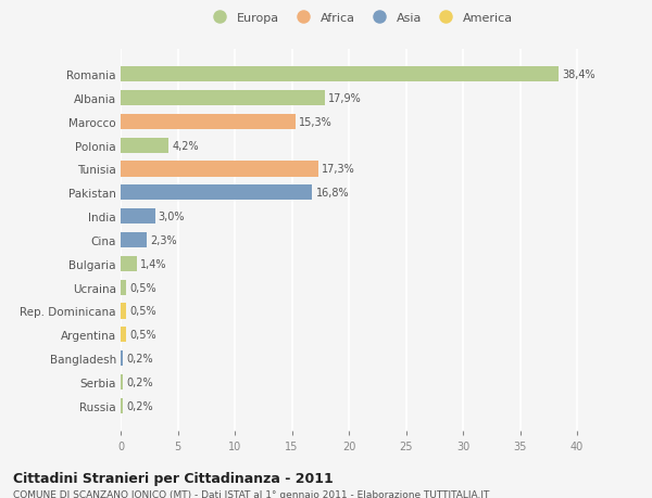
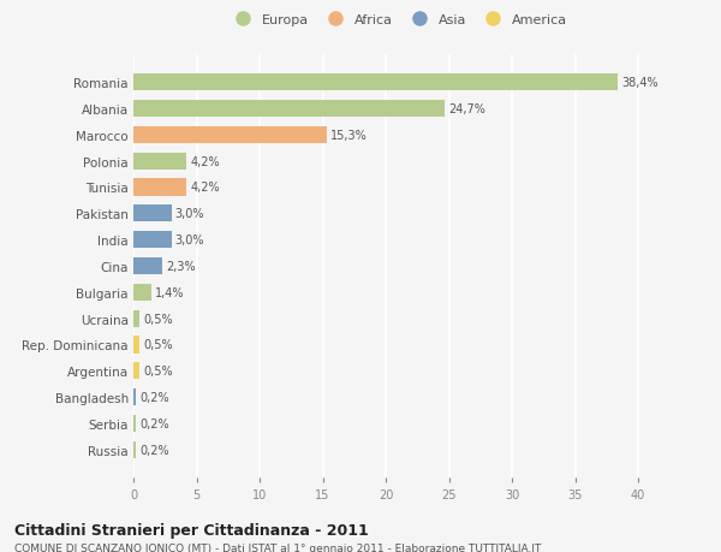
Albania: 17,9% -> 24,7%
Tunisia: 17,3% -> 4,2%
Pakistan: 16,8% -> 3,0%
